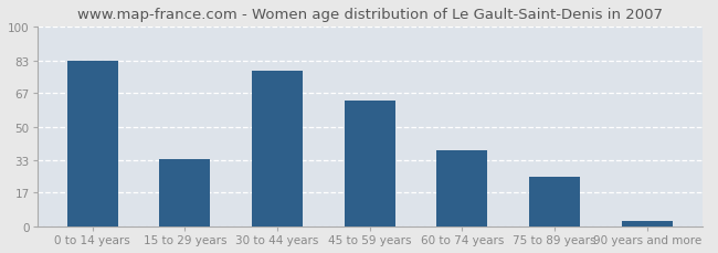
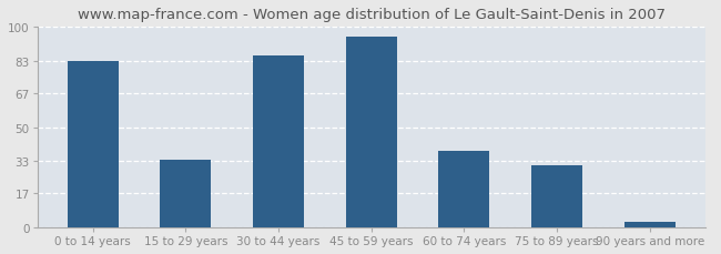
30 to 44 years: 78 -> 86
45 to 59 years: 63 -> 95
75 to 89 years: 25 -> 31
